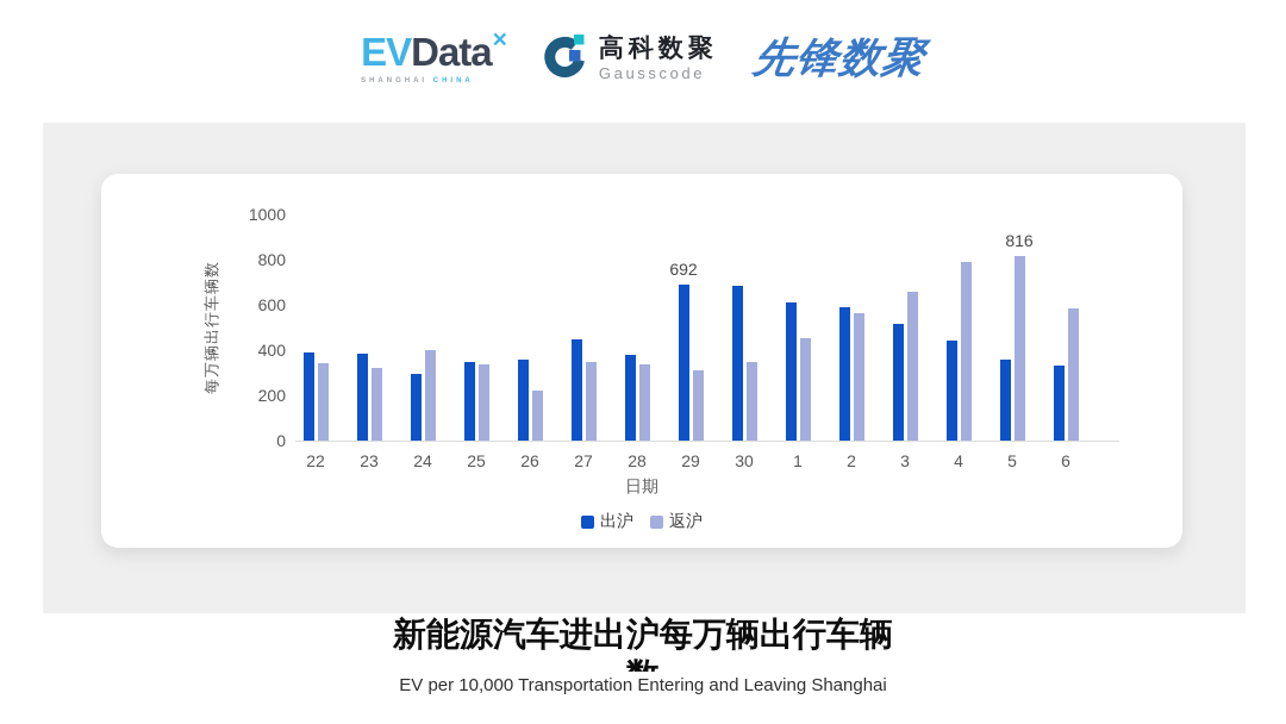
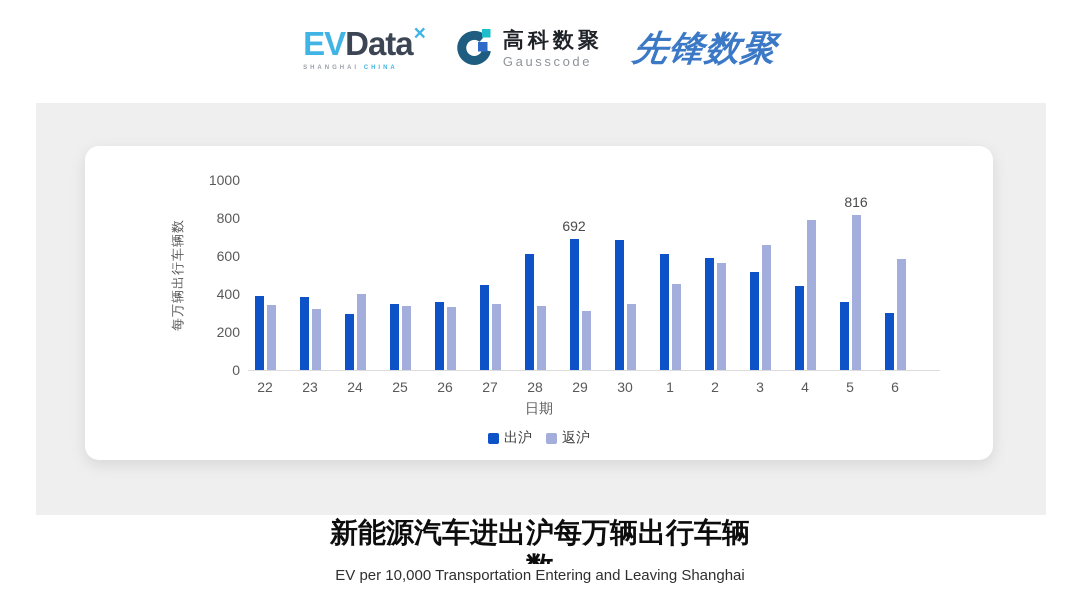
返沪/26: 220 -> 330
出沪/28: 380 -> 610
出沪/6: 330 -> 300
